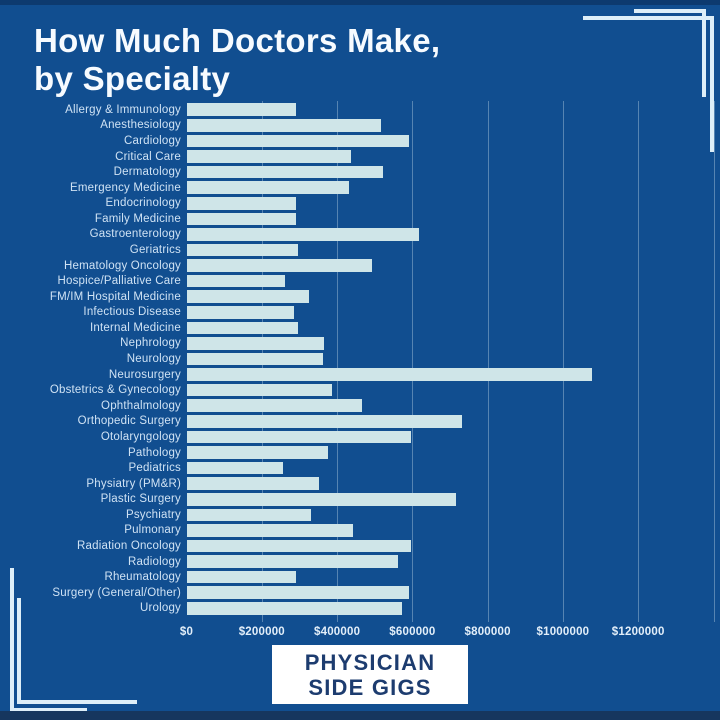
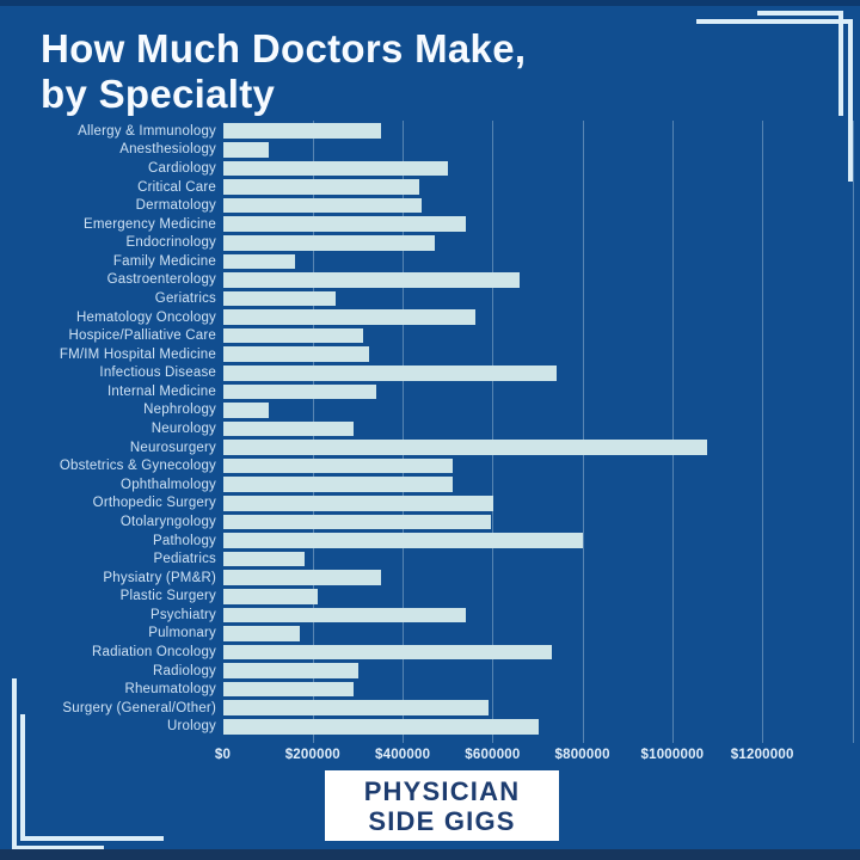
Allergy & Immunology: $290000 -> $350000
Anesthesiology: $520000 -> $100000
Cardiology: $590000 -> $500000
Dermatology: $520000 -> $440000
Emergency Medicine: $430000 -> $540000
Endocrinology: $290000 -> $470000
Family Medicine: $290000 -> $160000
Gastroenterology: $620000 -> $660000
Geriatrics: $300000 -> $250000
Hematology Oncology: $490000 -> $560000
Hospice/Palliative Care: $260000 -> $310000
Infectious Disease: $280000 -> $740000
Internal Medicine: $300000 -> $340000
Nephrology: $360000 -> $100000
Neurology: $360000 -> $290000
Obstetrics & Gynecology: $380000 -> $510000
Ophthalmology: $460000 -> $510000
Orthopedic Surgery: $730000 -> $600000
Pathology: $380000 -> $800000
Pediatrics: $260000 -> $180000
Plastic Surgery: $720000 -> $210000
Psychiatry: $330000 -> $540000
Pulmonary: $440000 -> $170000
Radiation Oncology: $600000 -> $730000
Radiology: $560000 -> $300000
Urology: $570000 -> $700000
